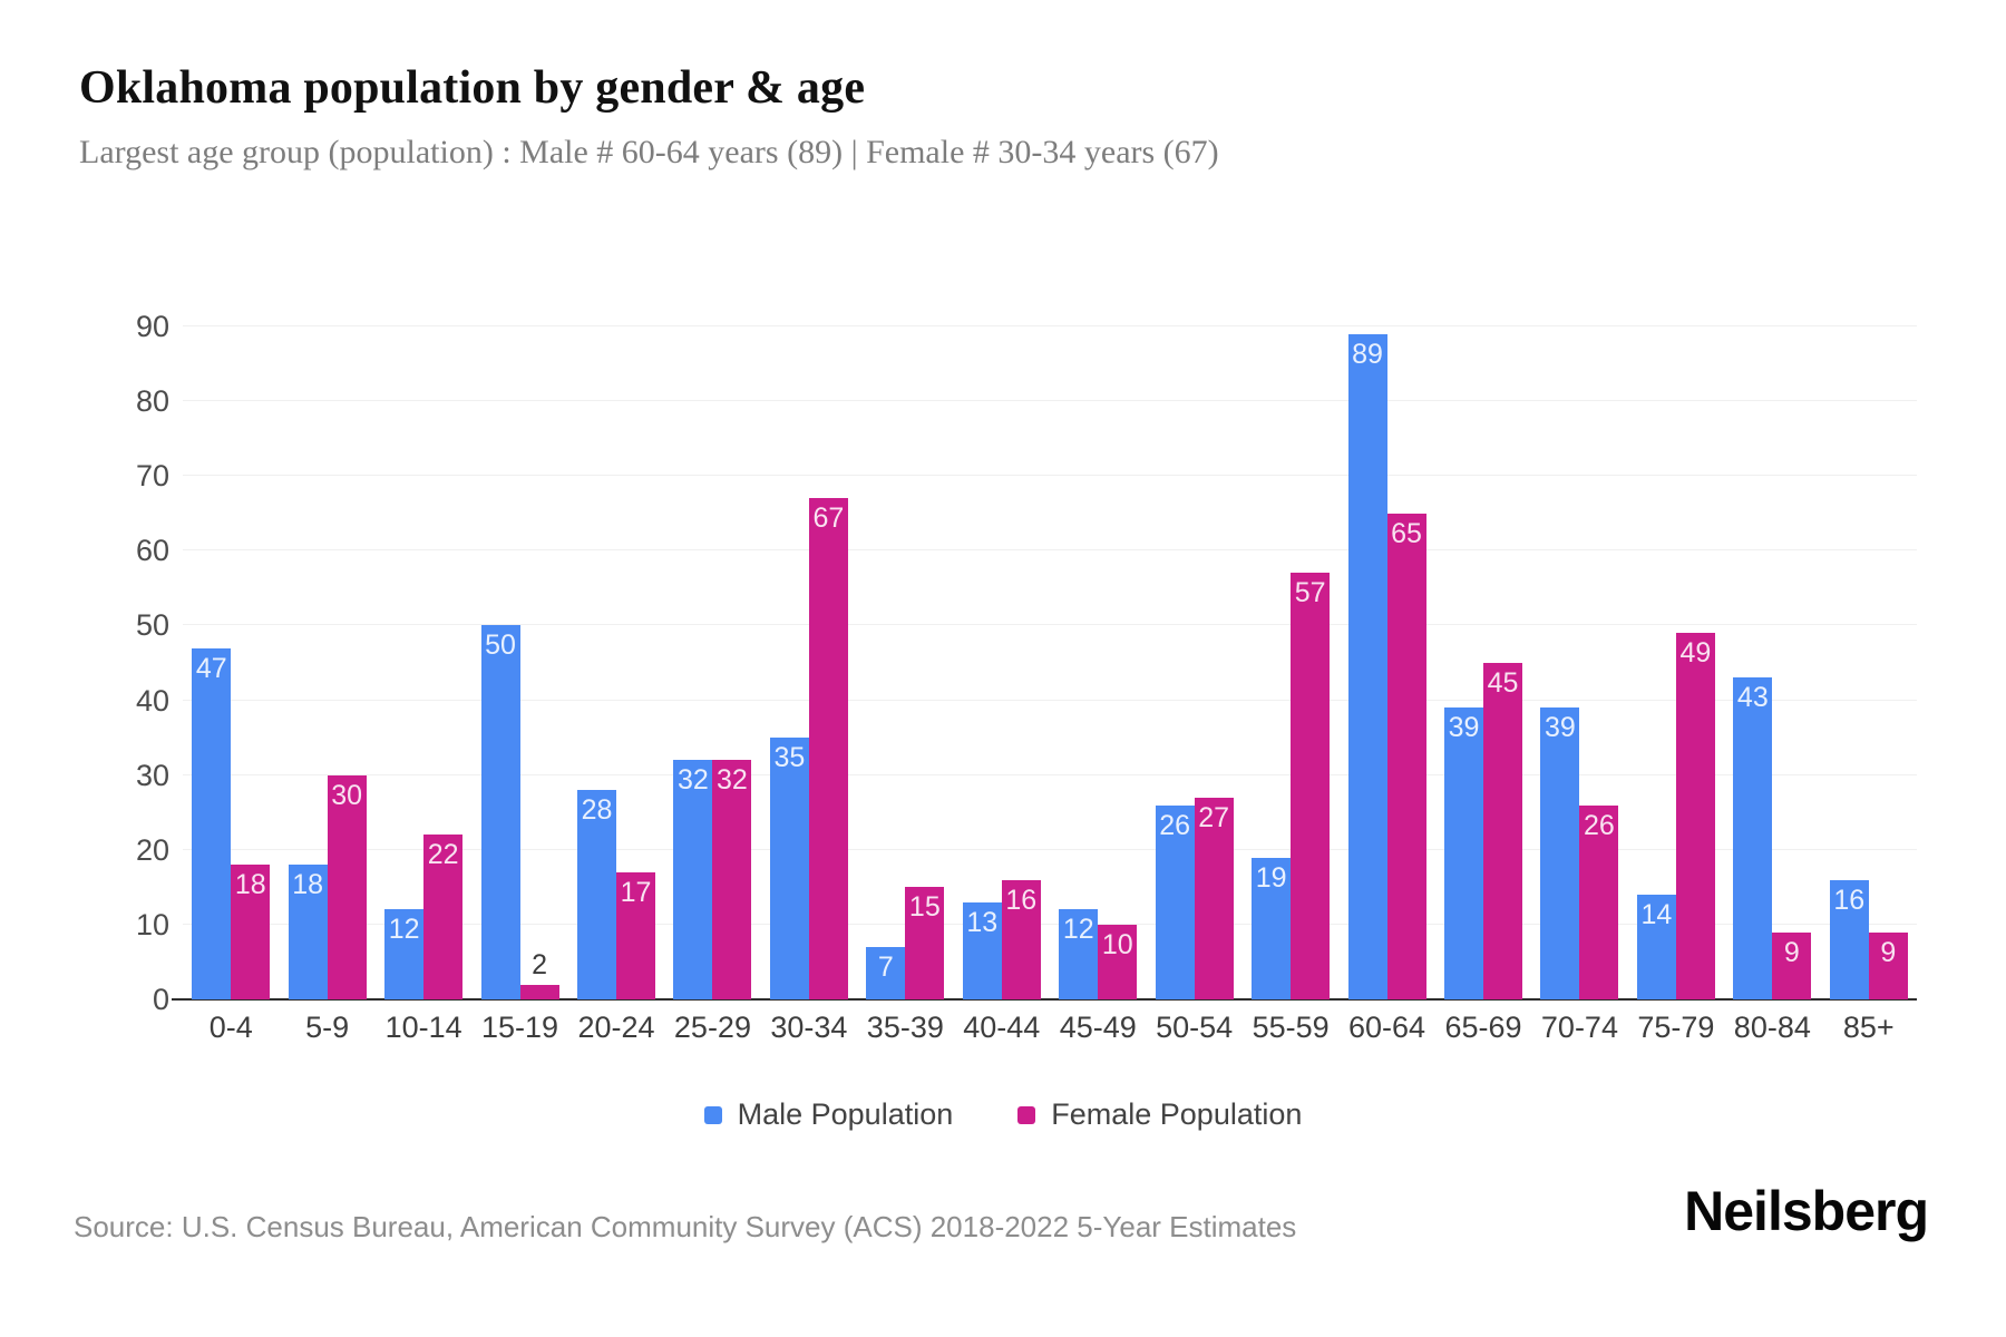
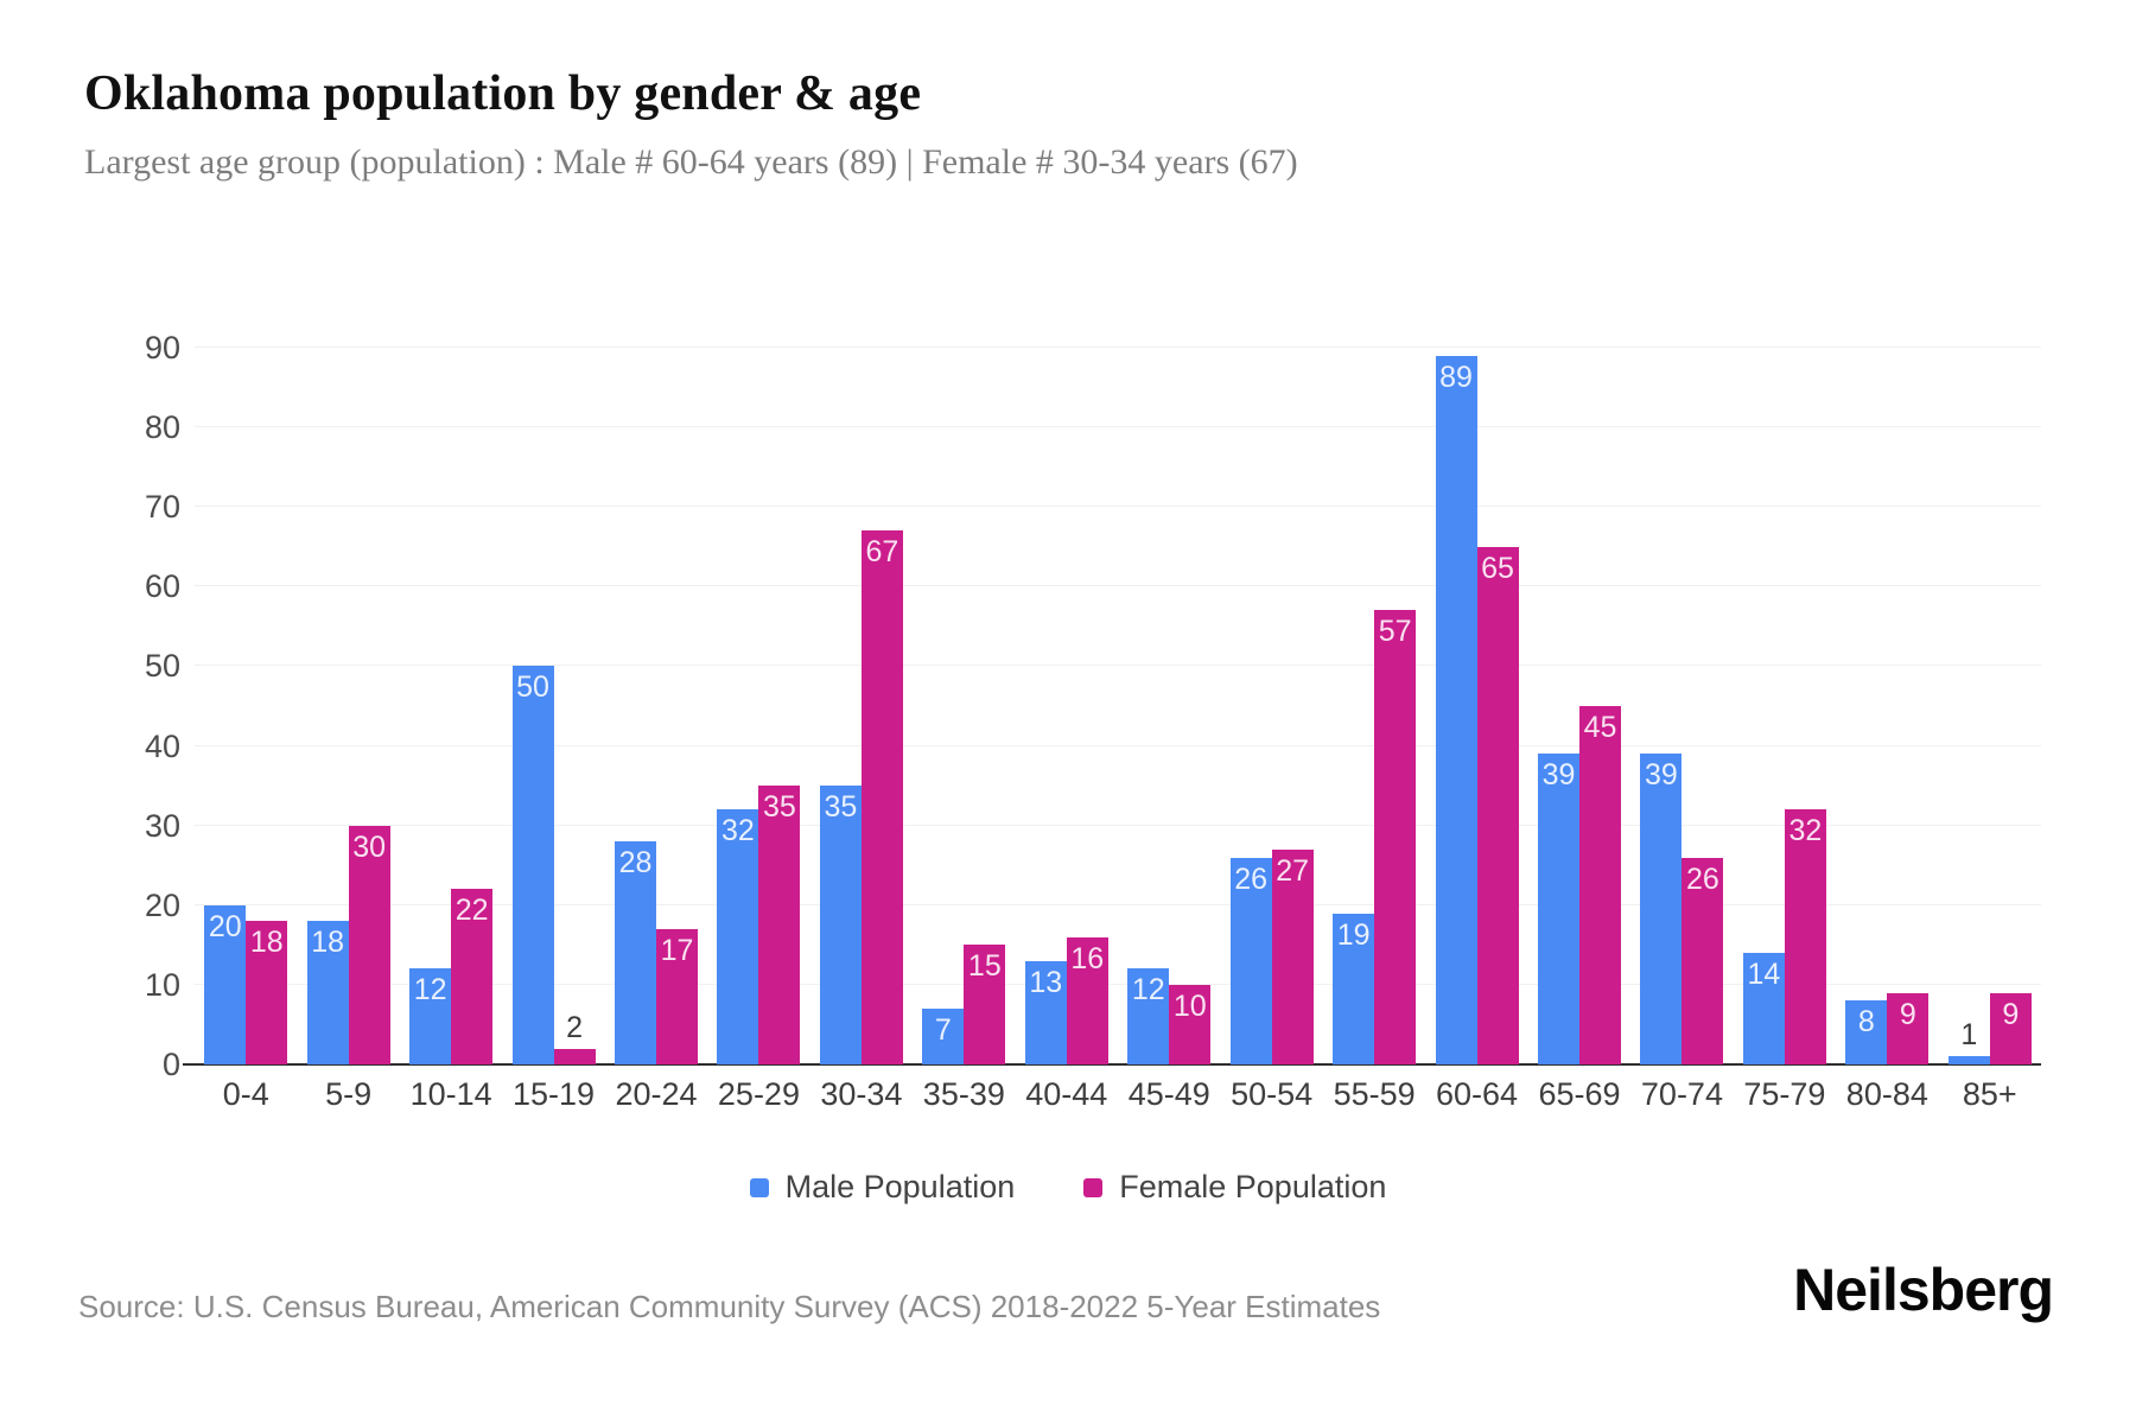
Male Population/0-4: 47 -> 20
Female Population/25-29: 32 -> 35
Female Population/75-79: 49 -> 32
Male Population/80-84: 43 -> 8
Male Population/85+: 16 -> 1
